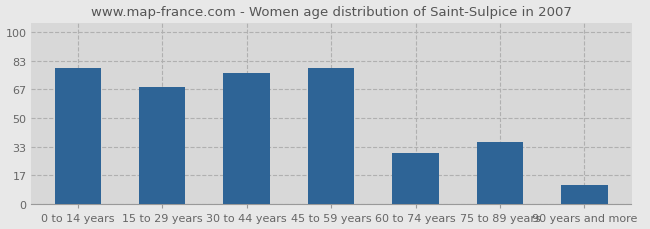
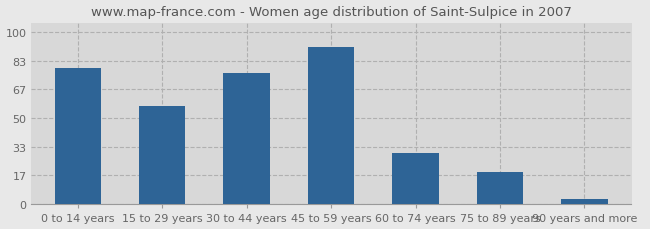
15 to 29 years: 68 -> 57
45 to 59 years: 79 -> 91
75 to 89 years: 36 -> 19
90 years and more: 11 -> 3
